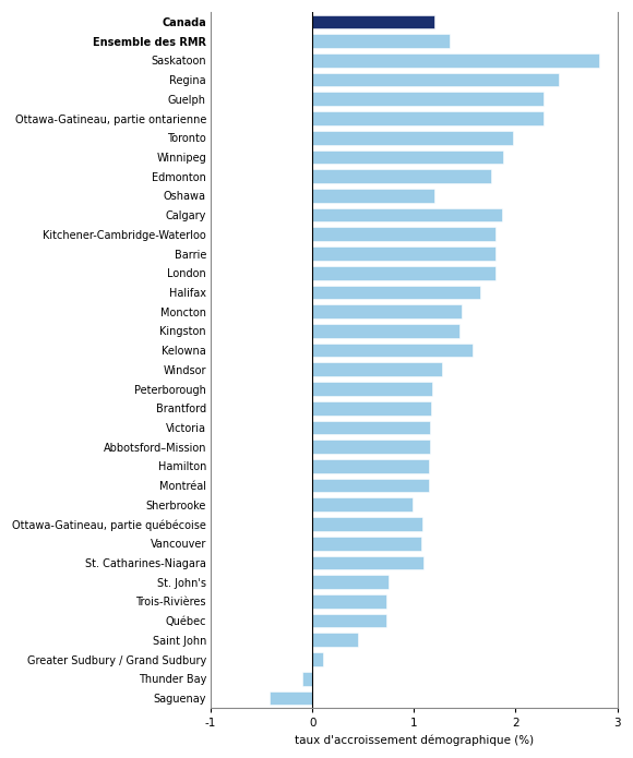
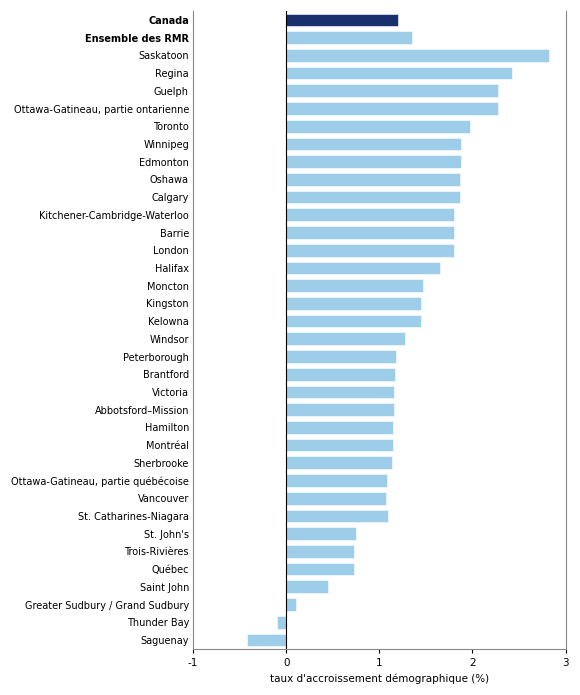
Edmonton: 1.76 -> 1.88
Oshawa: 1.20 -> 1.87
Kelowna: 1.58 -> 1.45
Sherbrooke: 0.98 -> 1.14
